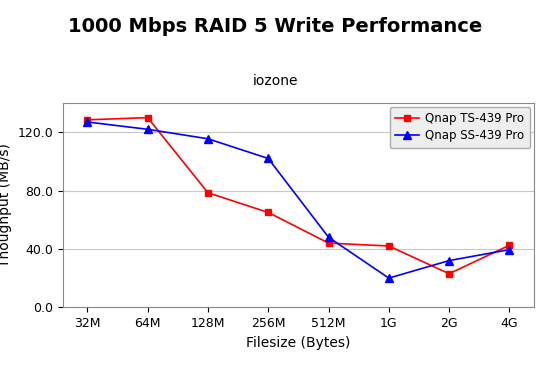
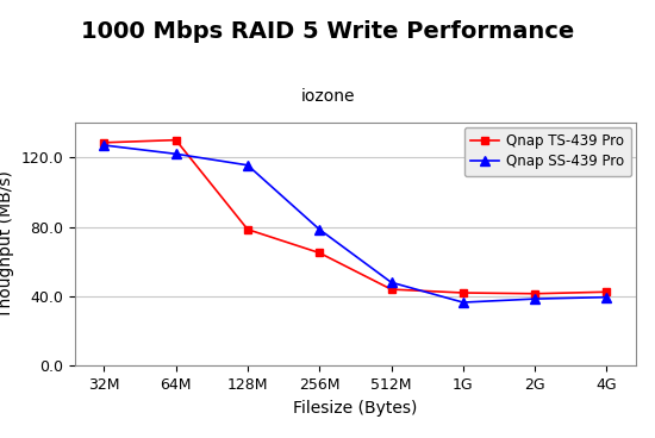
Qnap SS-439 Pro/256M: 102 -> 78
Qnap SS-439 Pro/1G: 20 -> 36
Qnap TS-439 Pro/2G: 23 -> 42
Qnap SS-439 Pro/2G: 32 -> 38
